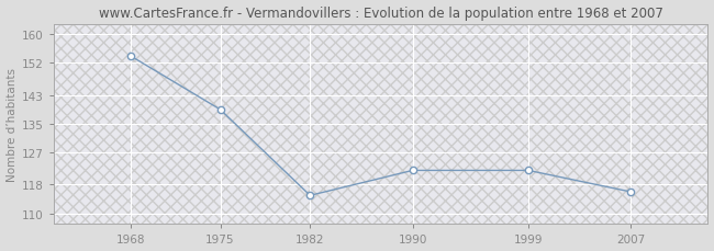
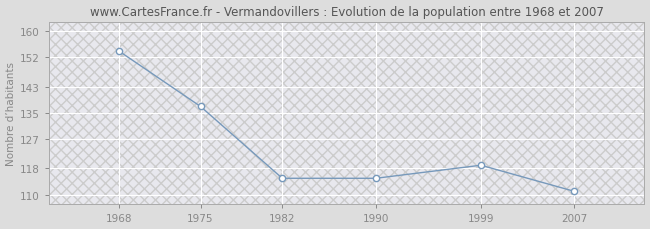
1975: 139 -> 137
1990: 122 -> 115
1999: 122 -> 119
2007: 116 -> 111
